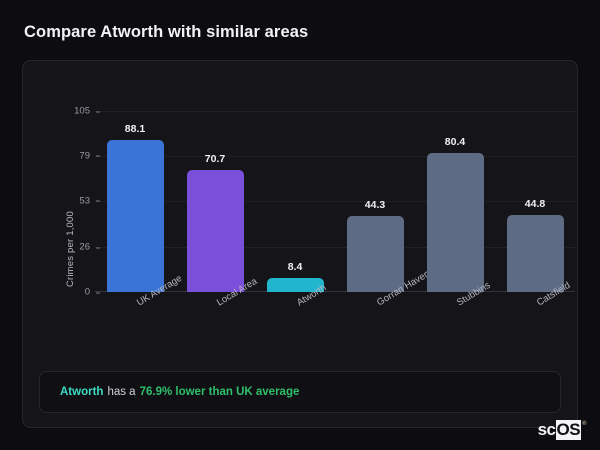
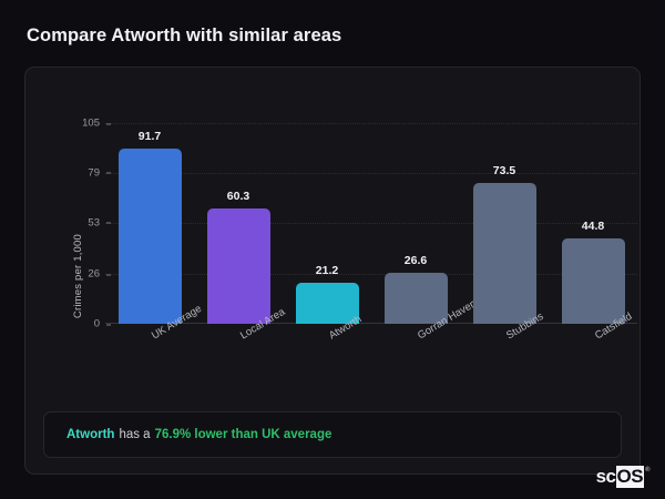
UK Average: 88.1 -> 91.7
Local Area: 70.7 -> 60.3
Atworth: 8.4 -> 21.2
Gorran Haven: 44.3 -> 26.6
Stubbins: 80.4 -> 73.5
